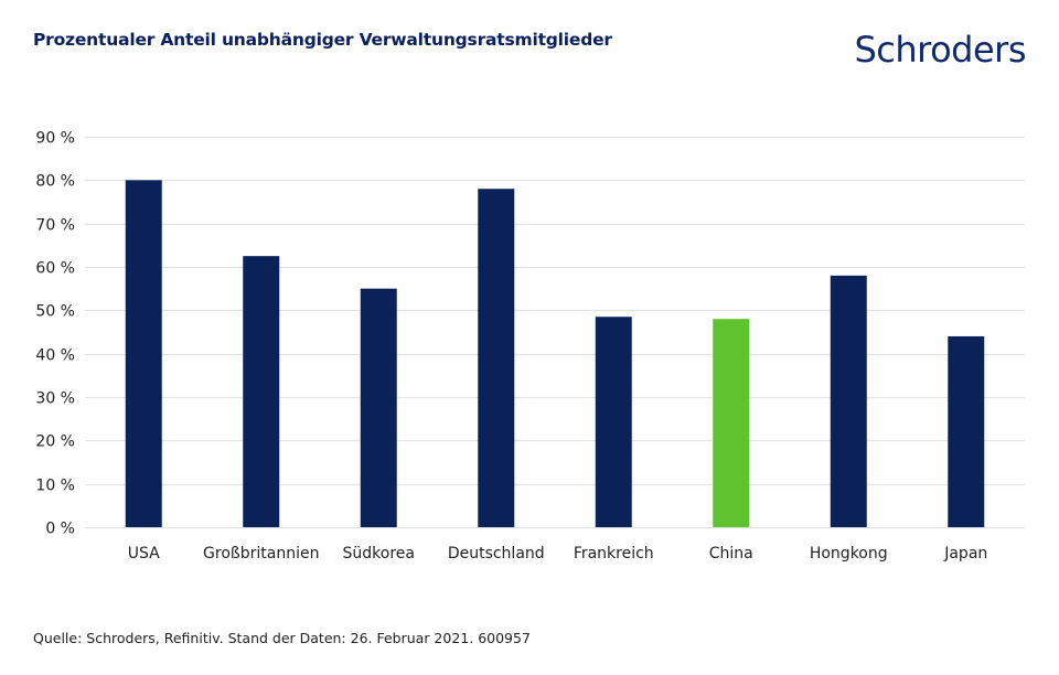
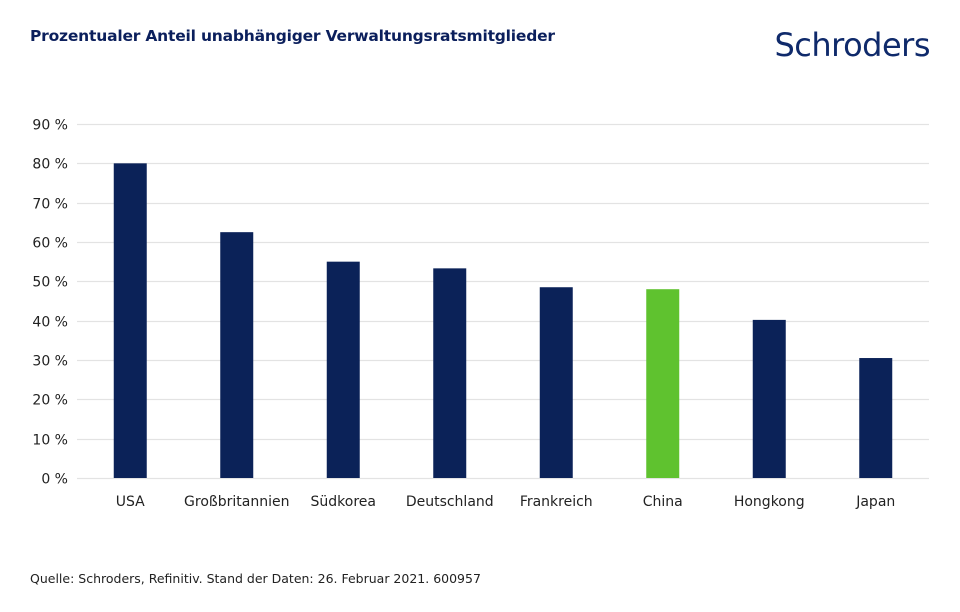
Deutschland: 78% -> 53%
Hongkong: 58% -> 40%
Japan: 44% -> 30%
